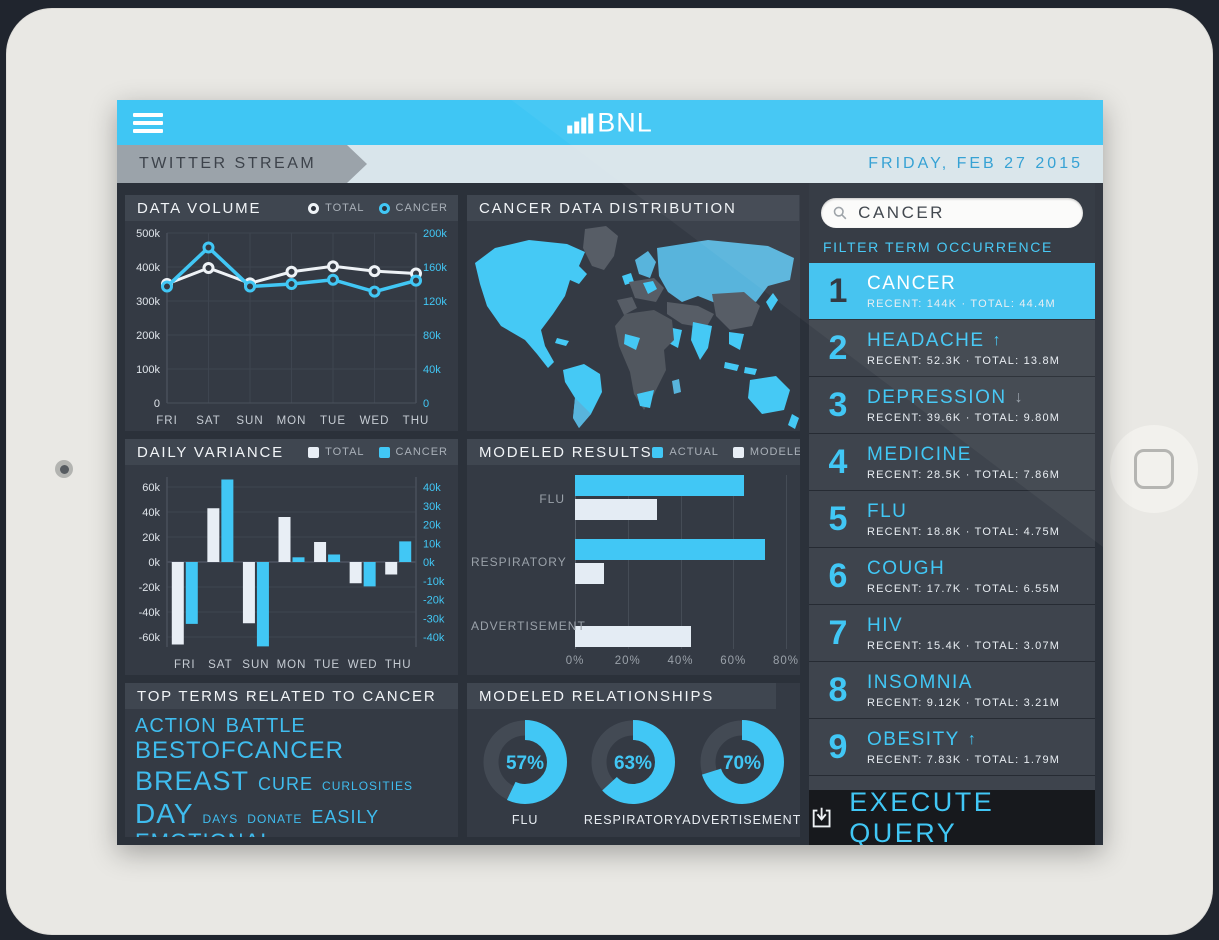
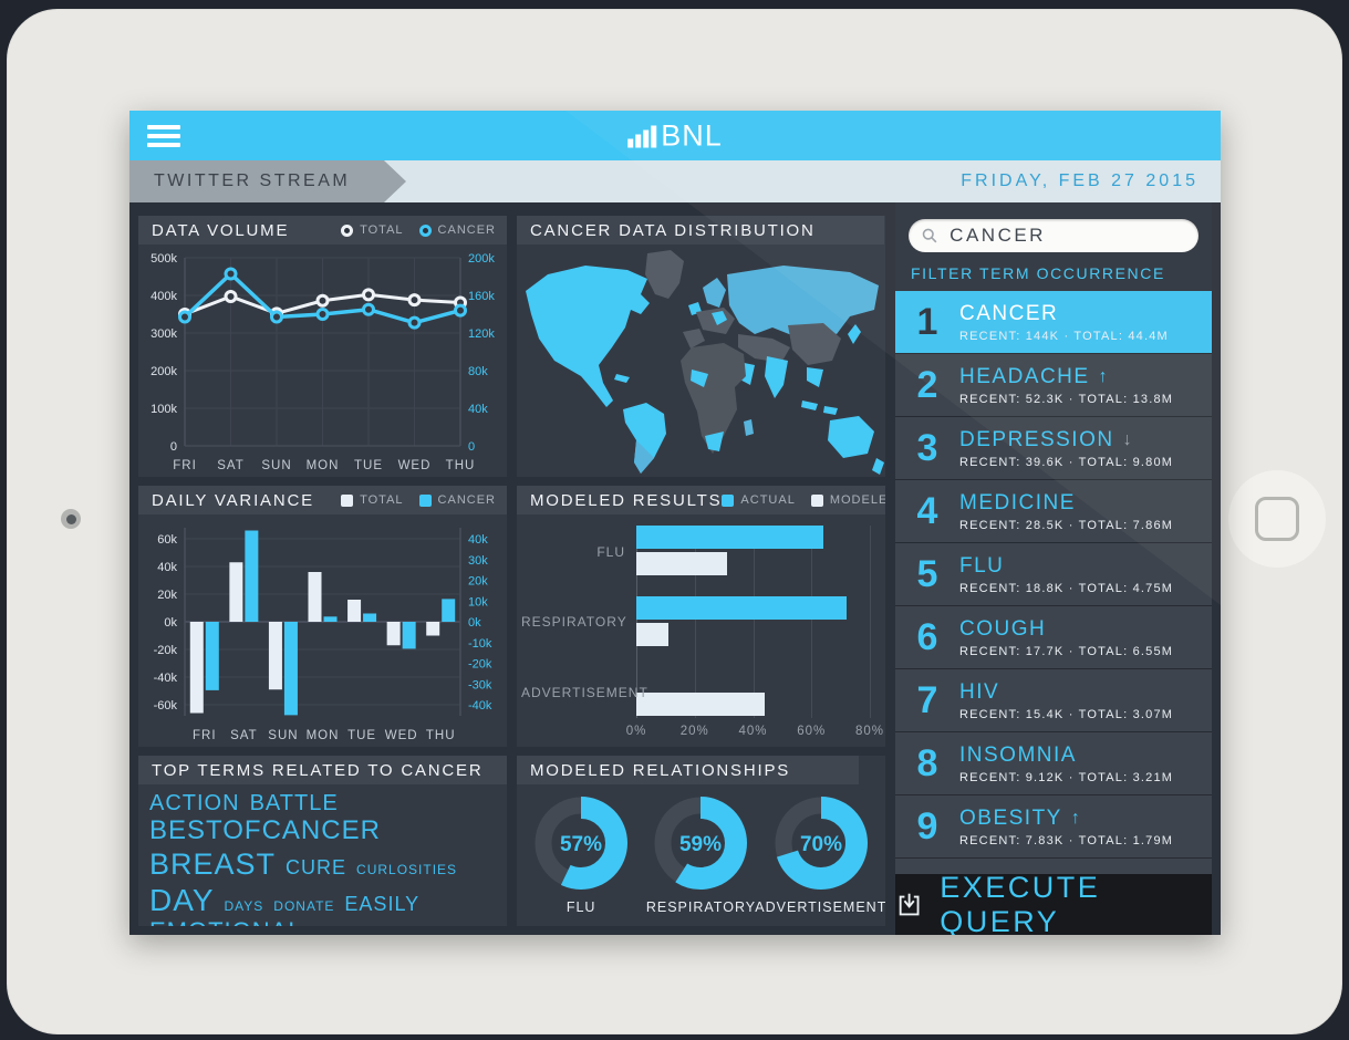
MODELED RELATIONSHIPS/RESPIRATORY: 63% -> 59%
